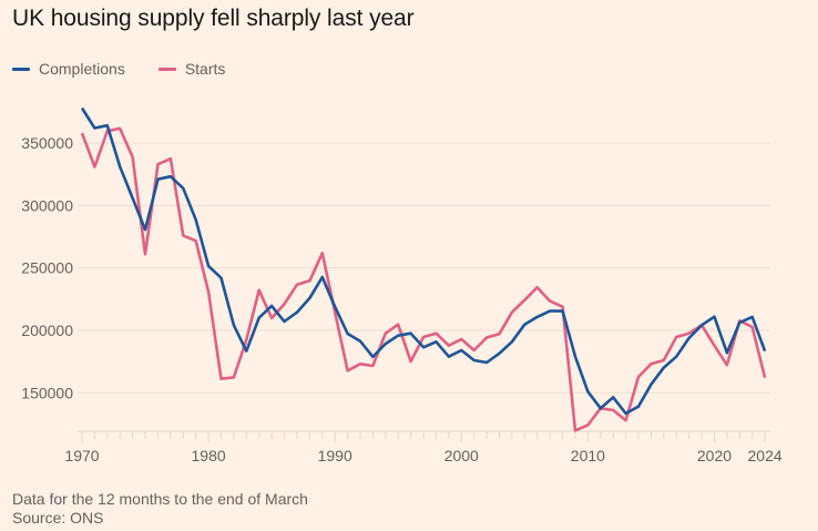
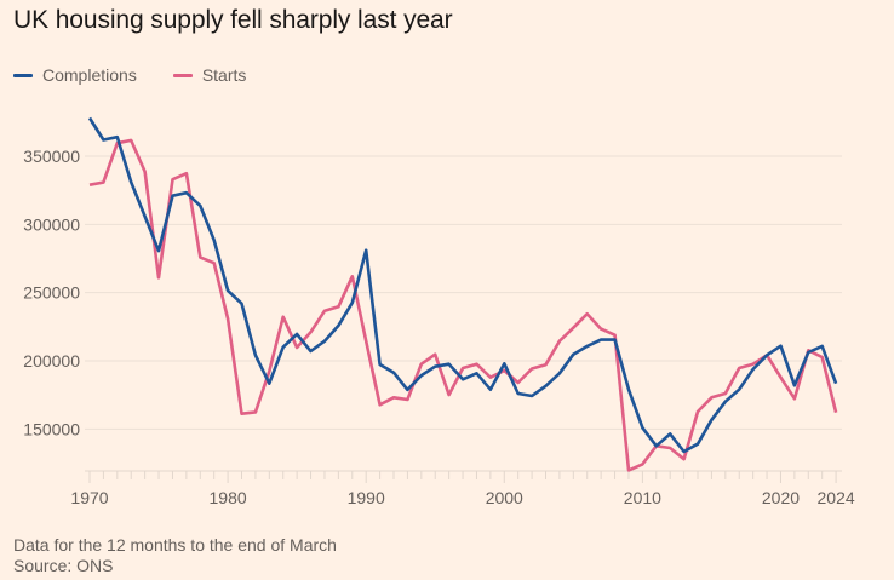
Starts/1970: 358000 -> 329000
Completions/1990: 219000 -> 281000
Completions/2000: 184000 -> 198000
